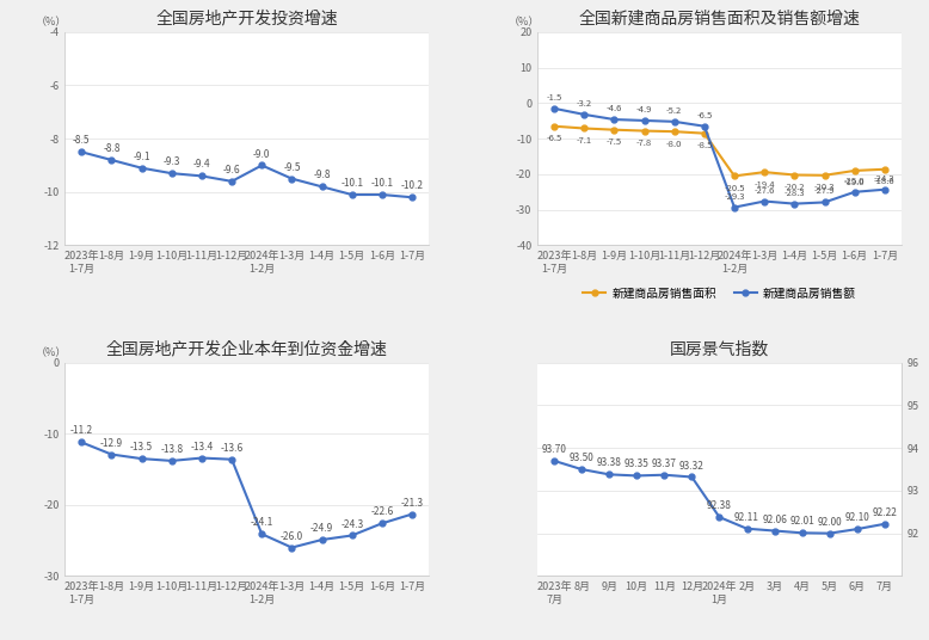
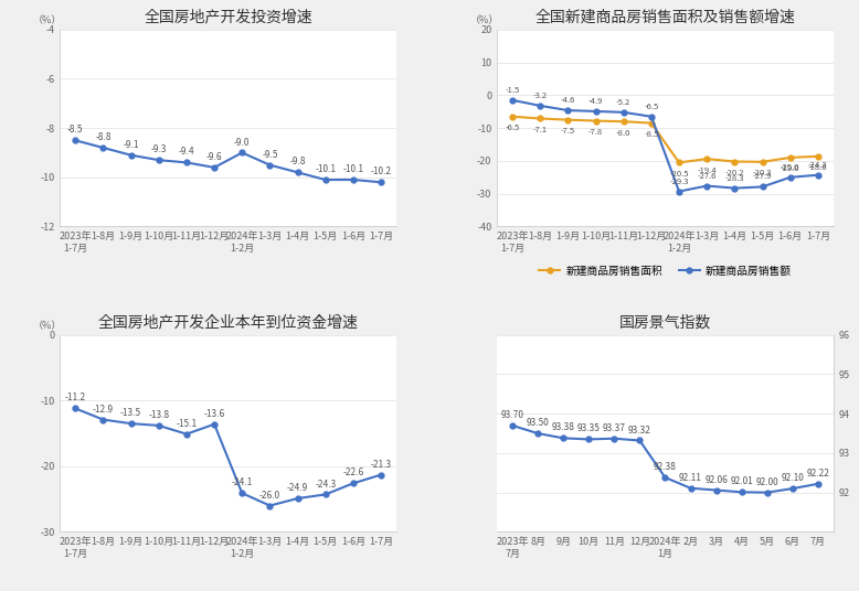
全国房地产开发企业本年到位资金增速/1-11月: -13.4 -> -15.1
